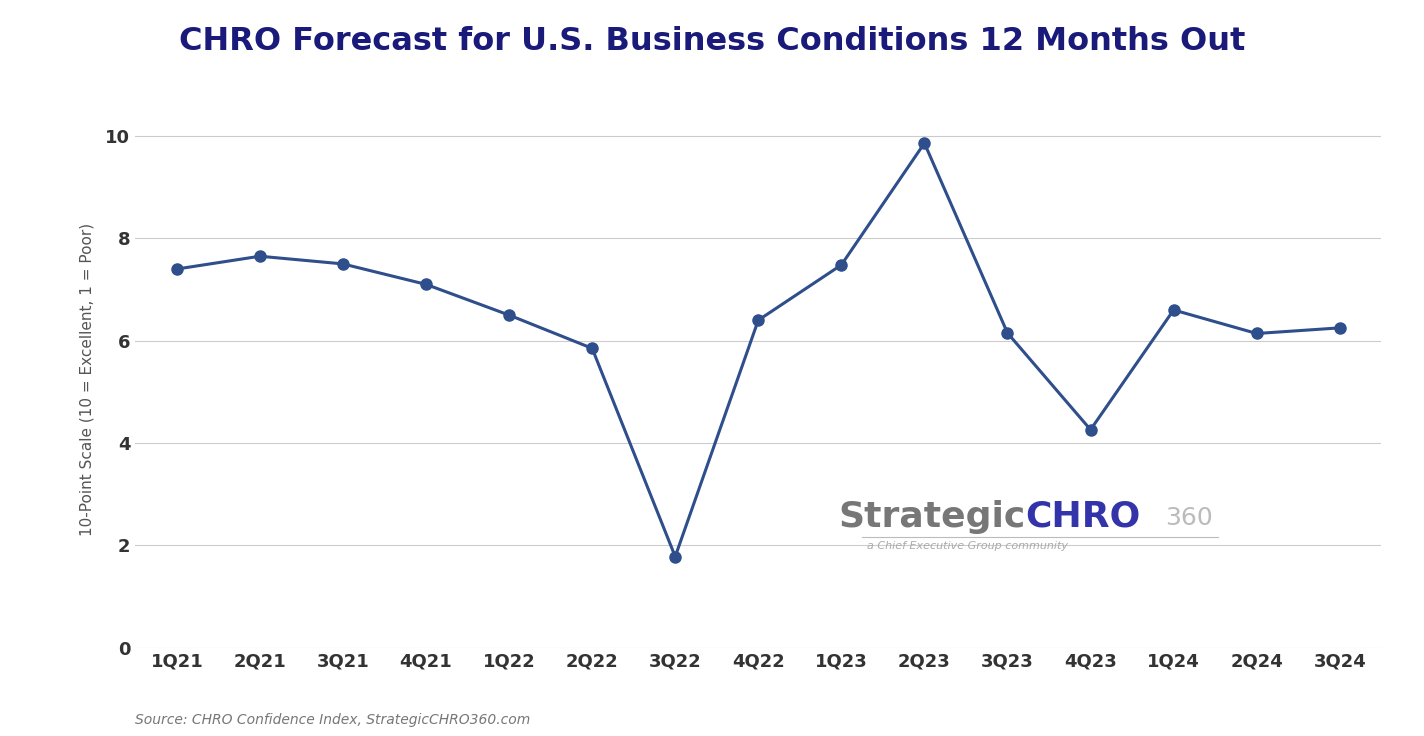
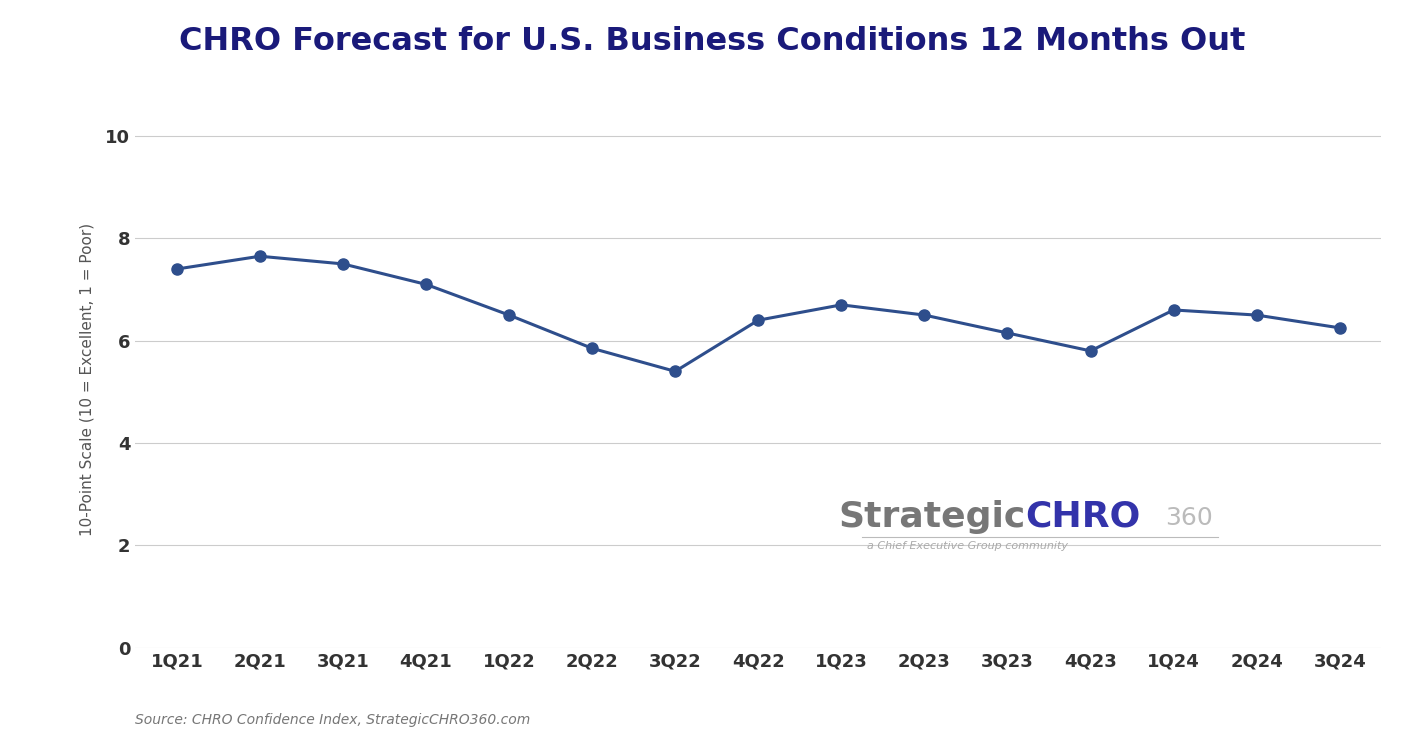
3Q22: 1.78 -> 5.40
1Q23: 7.48 -> 6.70
2Q23: 9.86 -> 6.50
4Q23: 4.26 -> 5.80
2Q24: 6.14 -> 6.50
